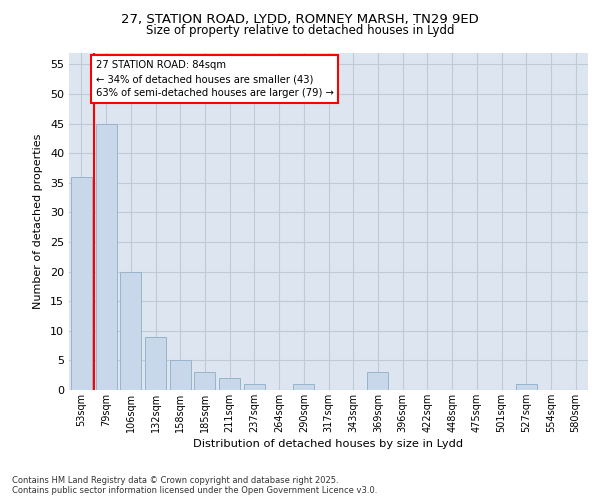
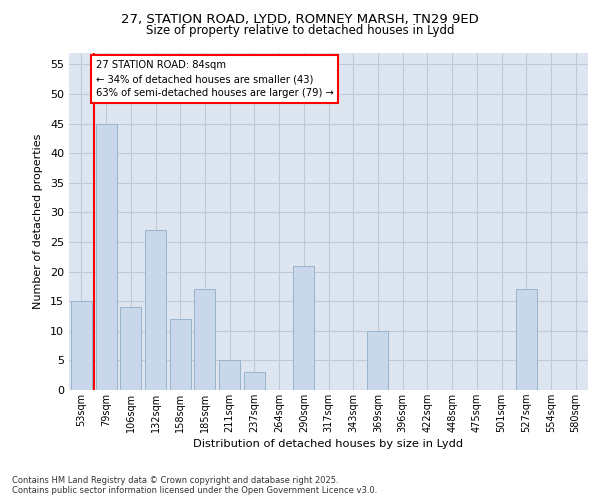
53sqm: 36 -> 15
106sqm: 20 -> 14
132sqm: 9 -> 27
158sqm: 5 -> 12
185sqm: 3 -> 17
211sqm: 2 -> 5
237sqm: 1 -> 3
290sqm: 1 -> 21
369sqm: 3 -> 10
527sqm: 1 -> 17
